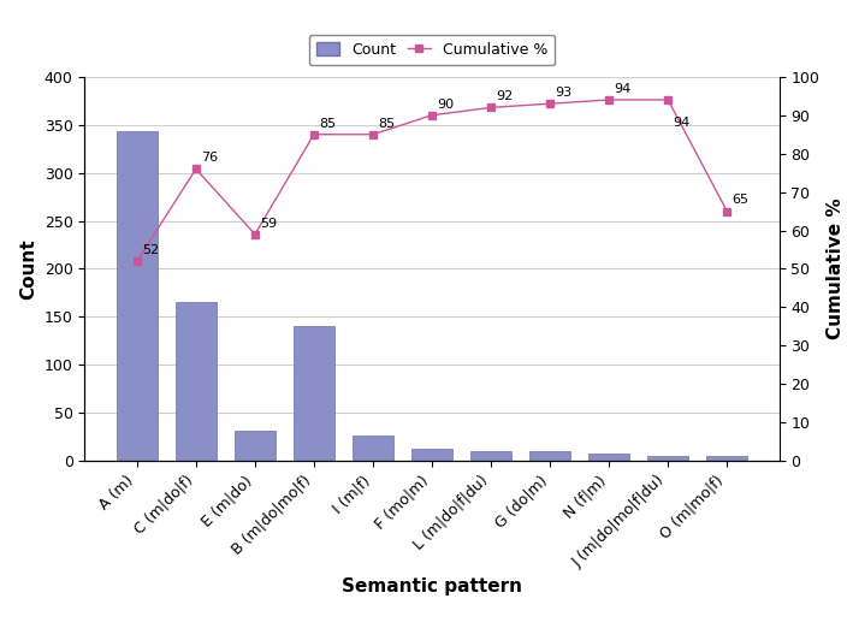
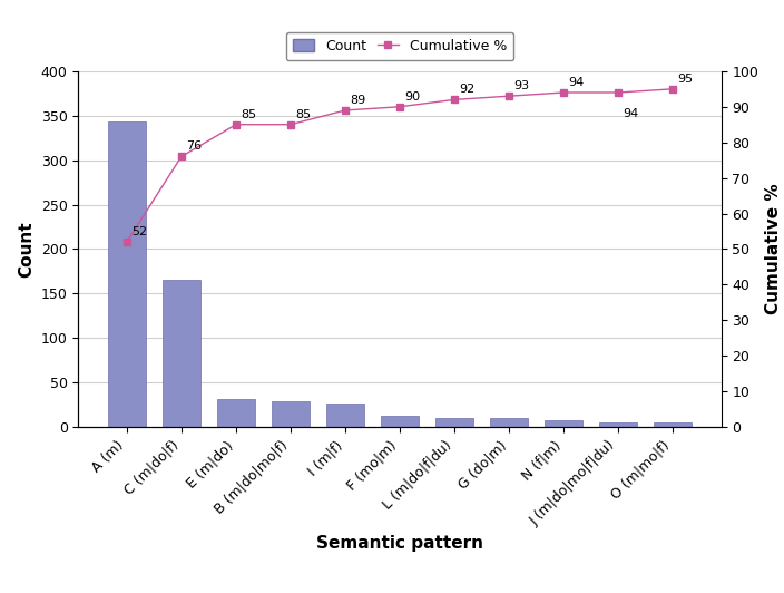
Cumulative %/E (m|do): 59 -> 85
Count/B (m|do|mo|f): 140 -> 29
Cumulative %/I (m|f): 85 -> 89
Cumulative %/O (m|mo|f): 65 -> 95
